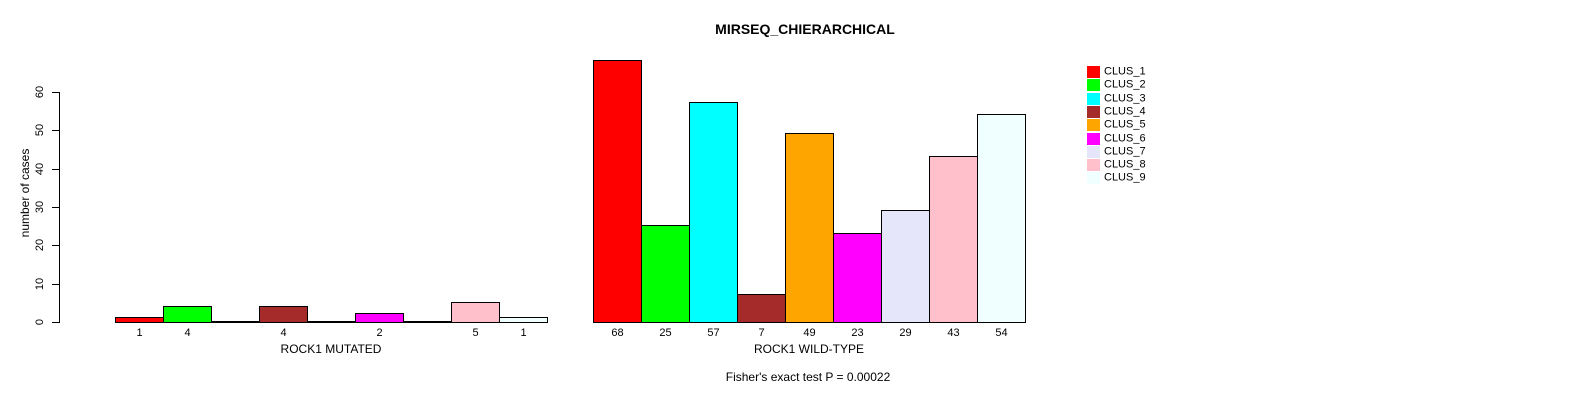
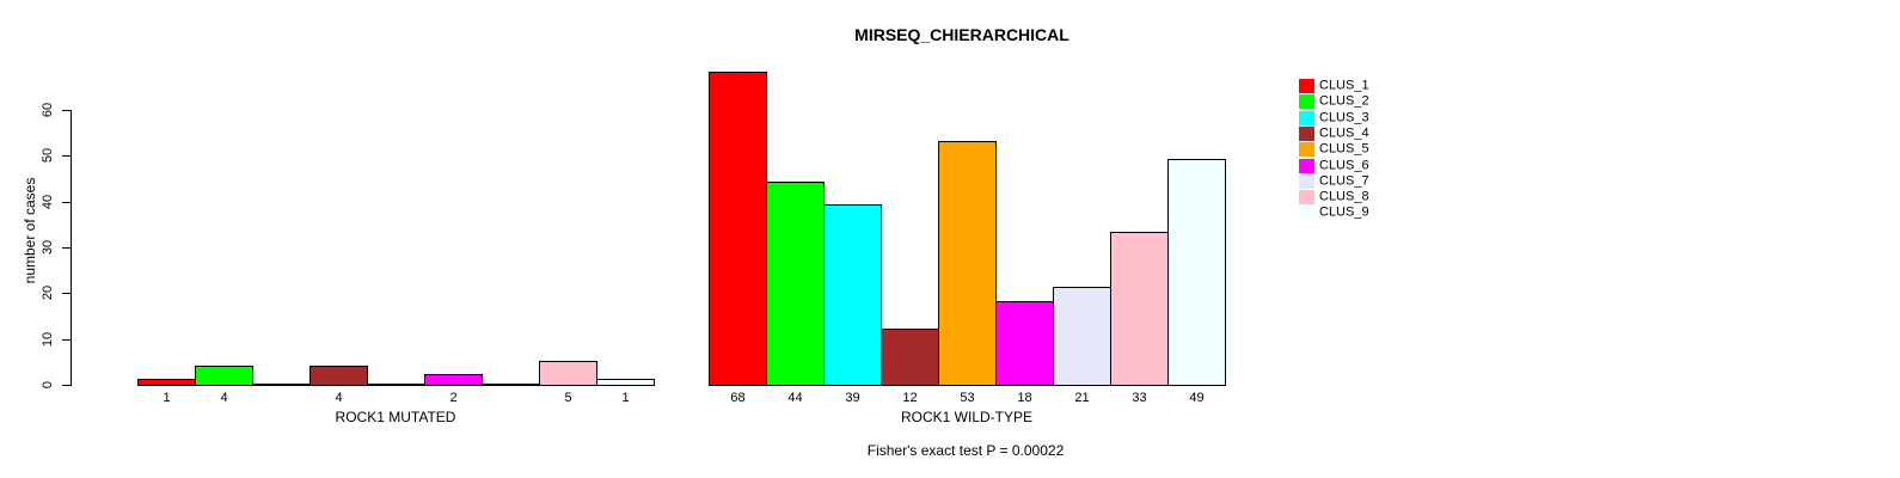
CLUS_2/ROCK1 WILD-TYPE: 25 -> 44
CLUS_3/ROCK1 WILD-TYPE: 57 -> 39
CLUS_4/ROCK1 WILD-TYPE: 7 -> 12
CLUS_5/ROCK1 WILD-TYPE: 49 -> 53
CLUS_6/ROCK1 WILD-TYPE: 23 -> 18
CLUS_7/ROCK1 WILD-TYPE: 29 -> 21
CLUS_8/ROCK1 WILD-TYPE: 43 -> 33
CLUS_9/ROCK1 WILD-TYPE: 54 -> 49
